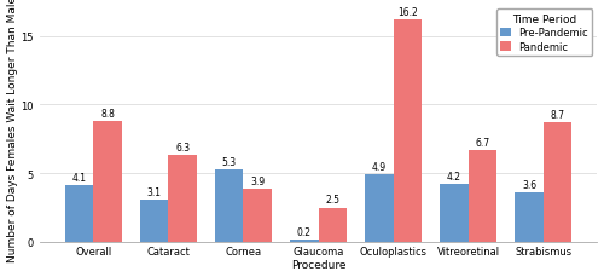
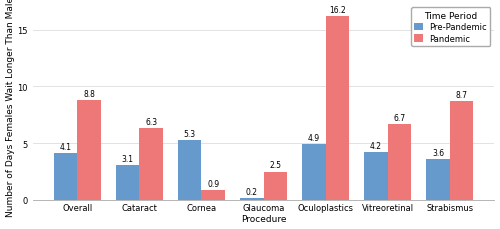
Pandemic/Cornea: 3.9 -> 0.9
